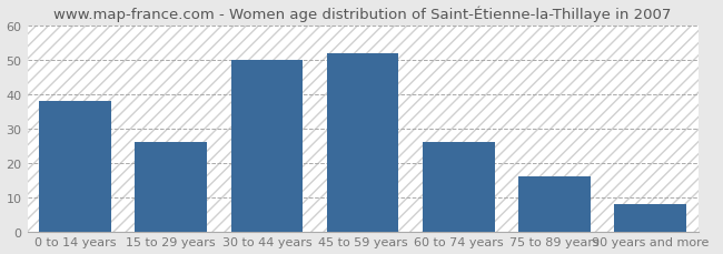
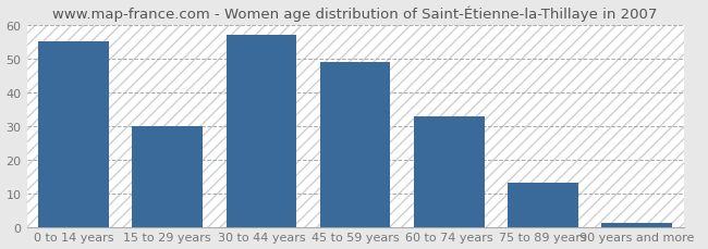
0 to 14 years: 38 -> 55
15 to 29 years: 26 -> 30
30 to 44 years: 50 -> 57
45 to 59 years: 52 -> 49
60 to 74 years: 26 -> 33
75 to 89 years: 16 -> 13
90 years and more: 8 -> 1
